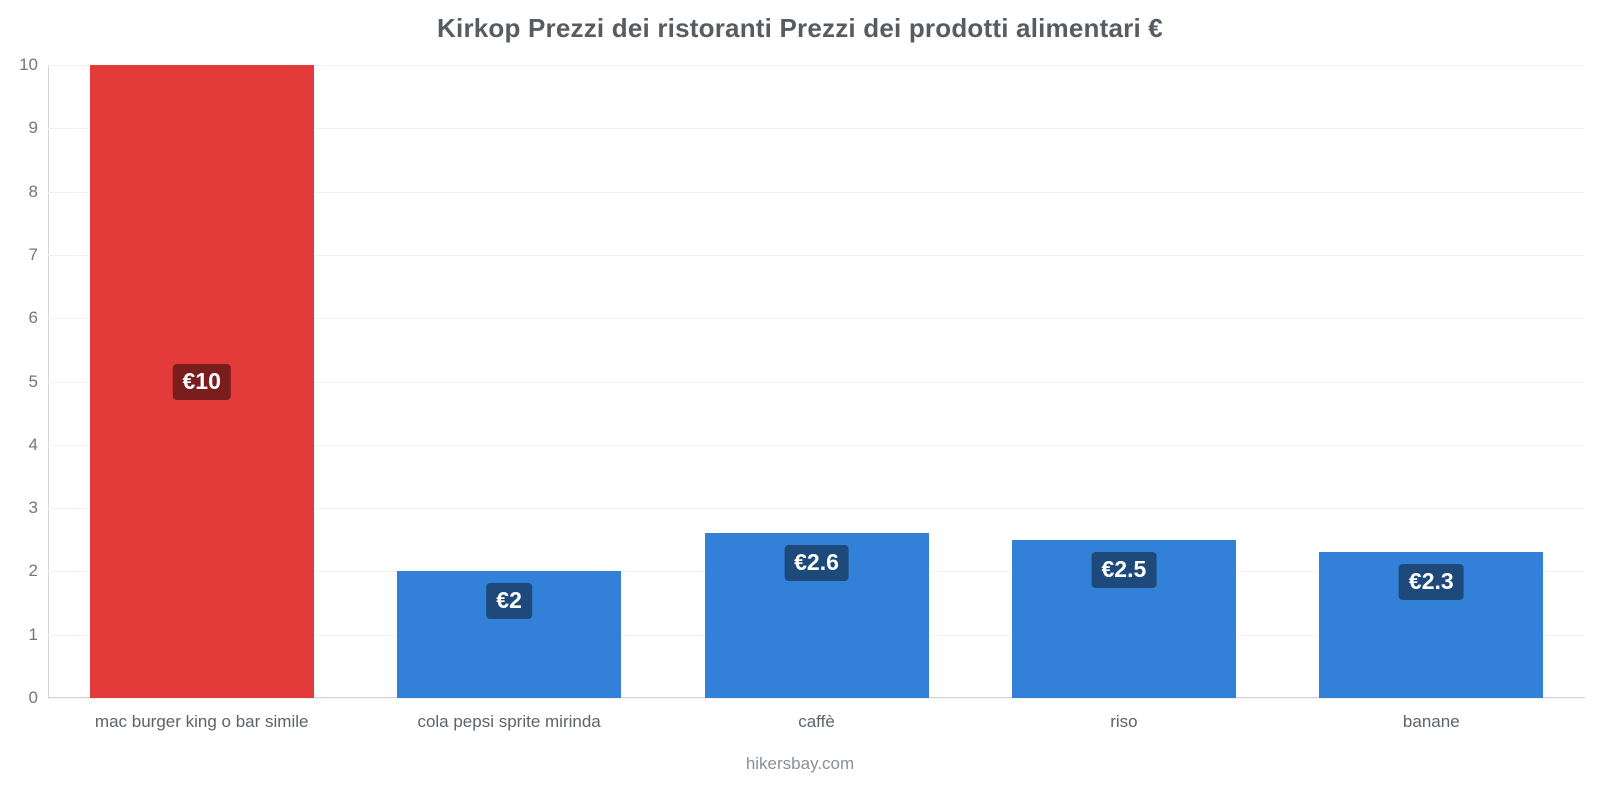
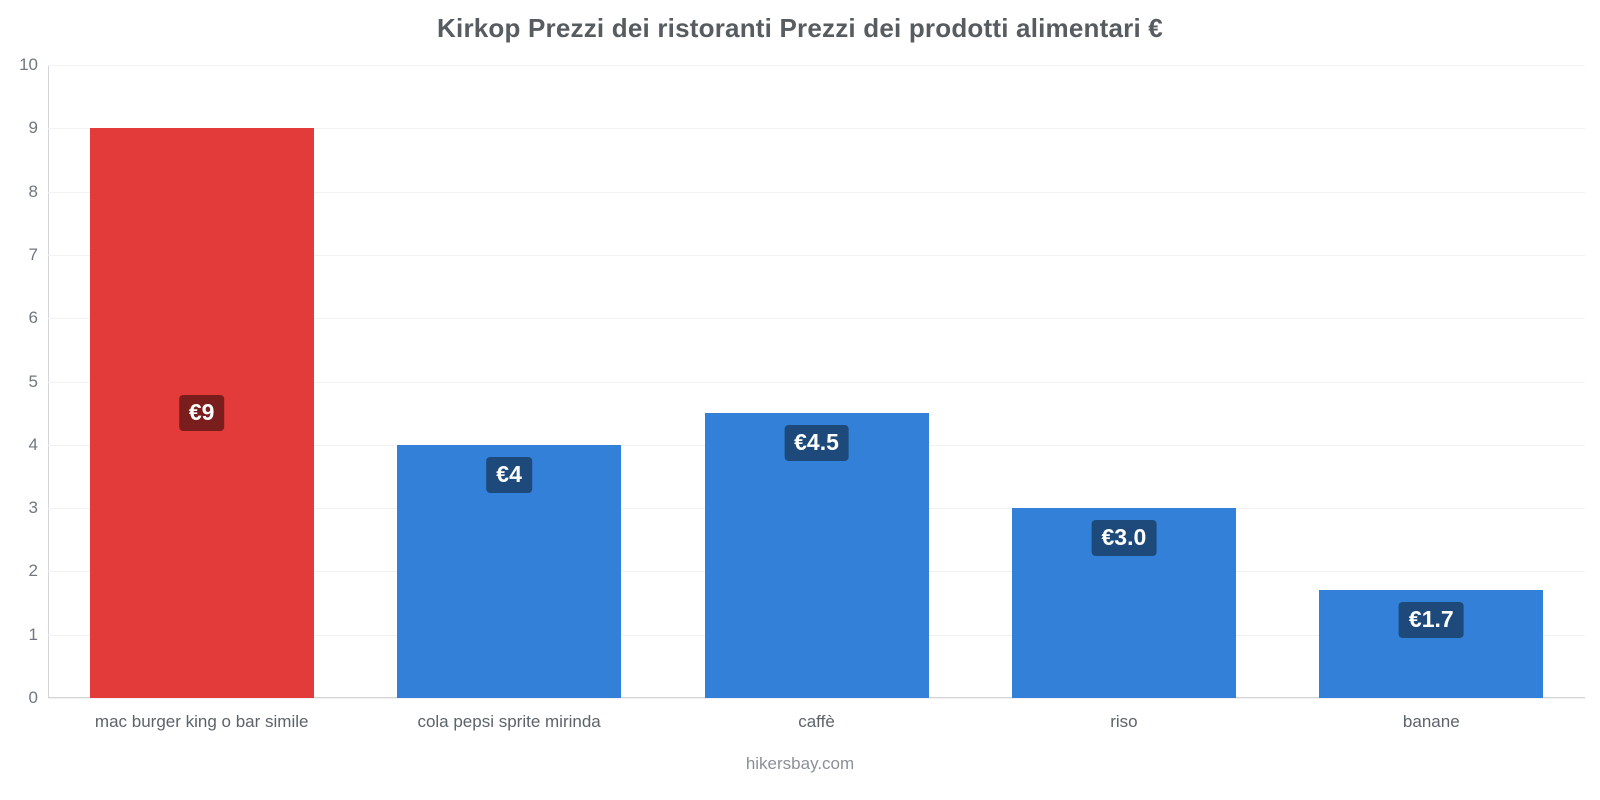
mac burger king o bar simile: €10 -> €9
cola pepsi sprite mirinda: €2 -> €4
caffè: €2.6 -> €4.5
riso: €2.5 -> €3.0
banane: €2.3 -> €1.7
